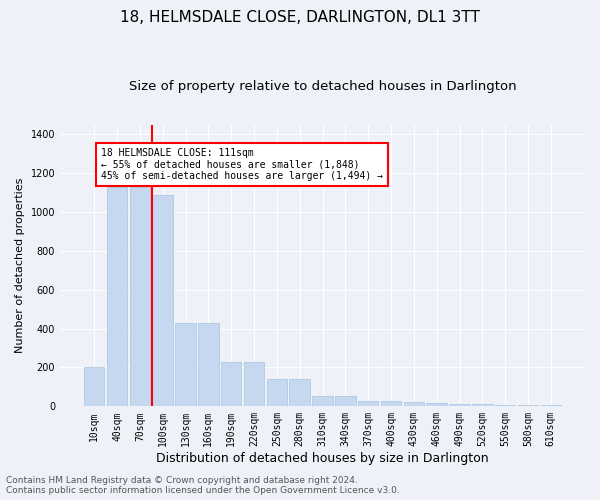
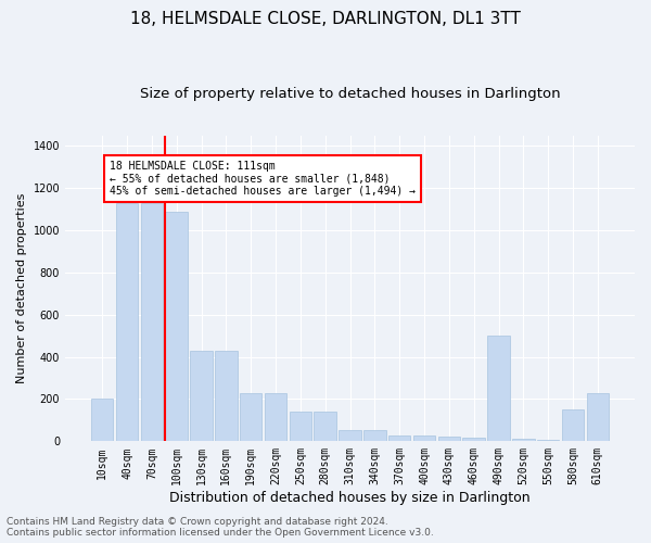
490sqm: 10 -> 500
580sqm: 0 -> 150
610sqm: 10 -> 230
